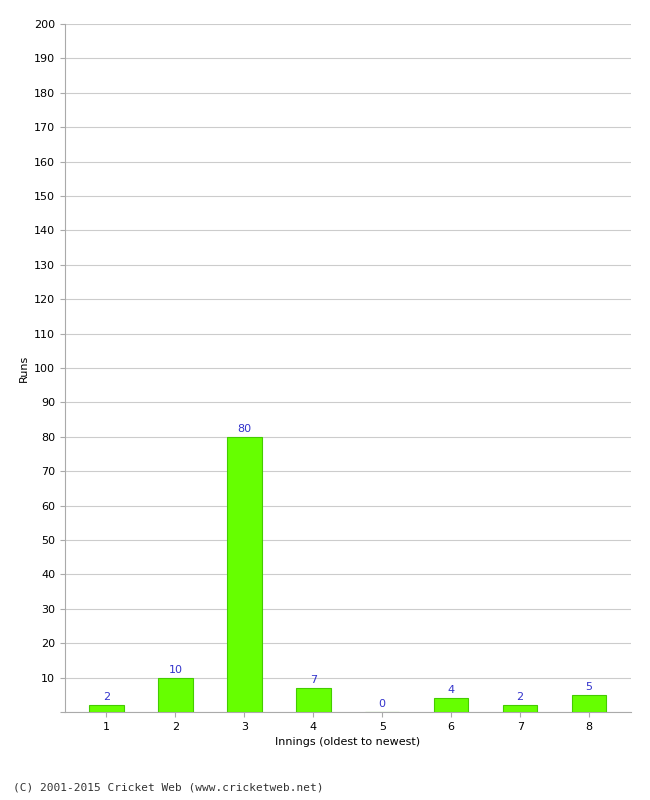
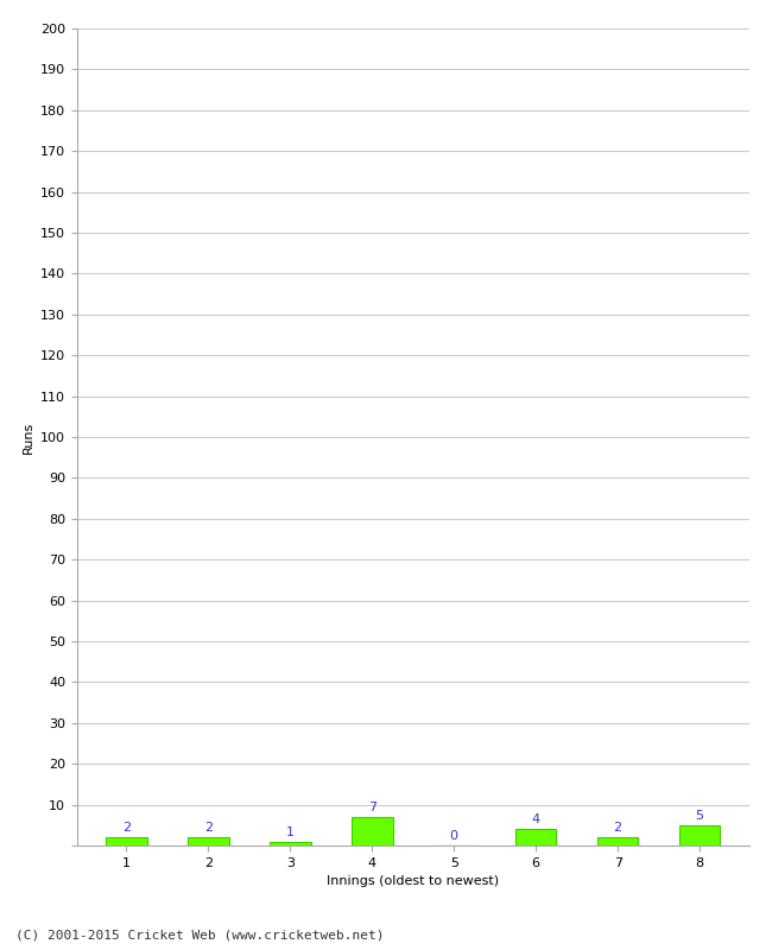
2: 10 -> 2
3: 80 -> 1
